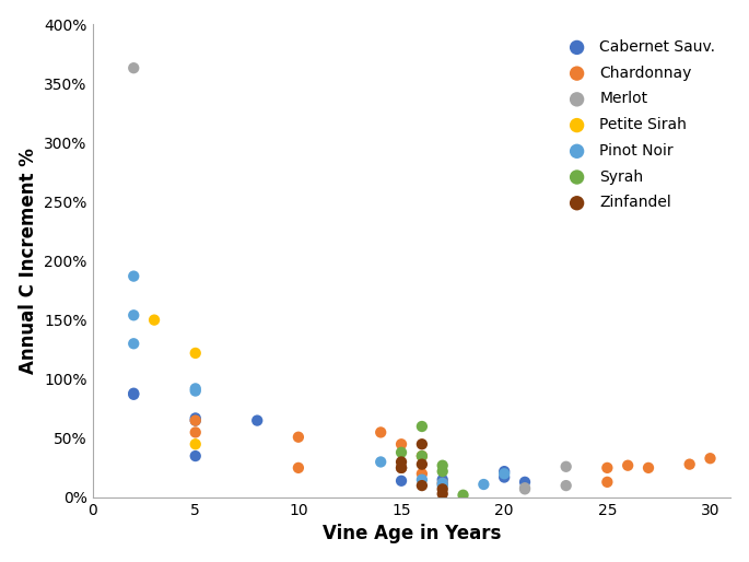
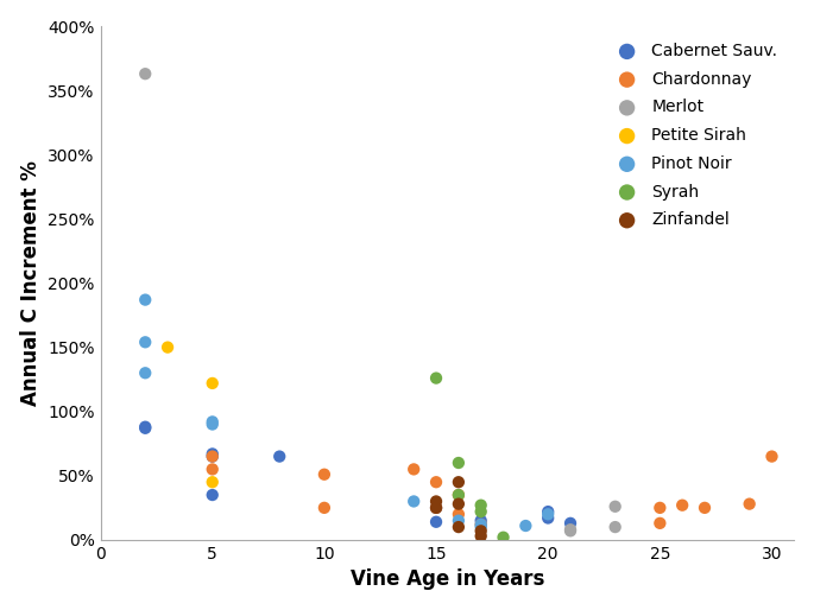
Syrah/15: 38% -> 126%
Chardonnay/30: 33% -> 65%
